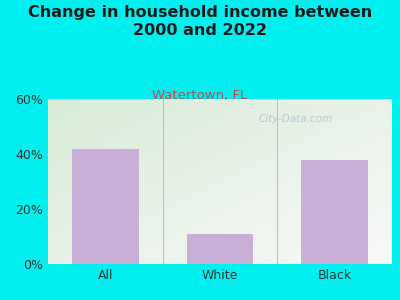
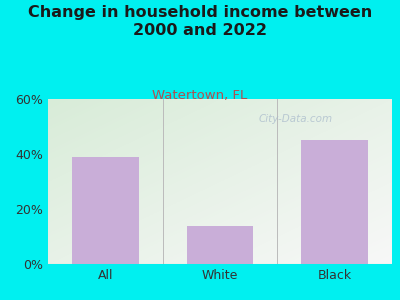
All: 42% -> 39%
White: 11% -> 14%
Black: 38% -> 45%
